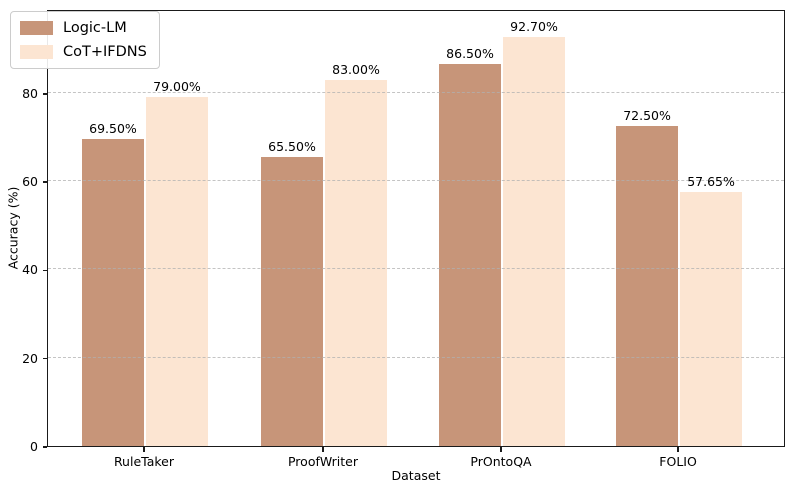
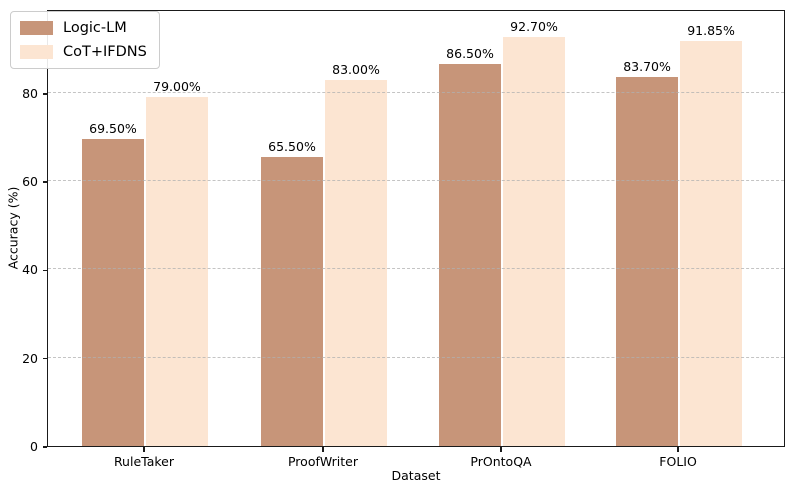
Logic-LM/FOLIO: 72.50% -> 83.70%
CoT+IFDNS/FOLIO: 57.65% -> 91.85%
